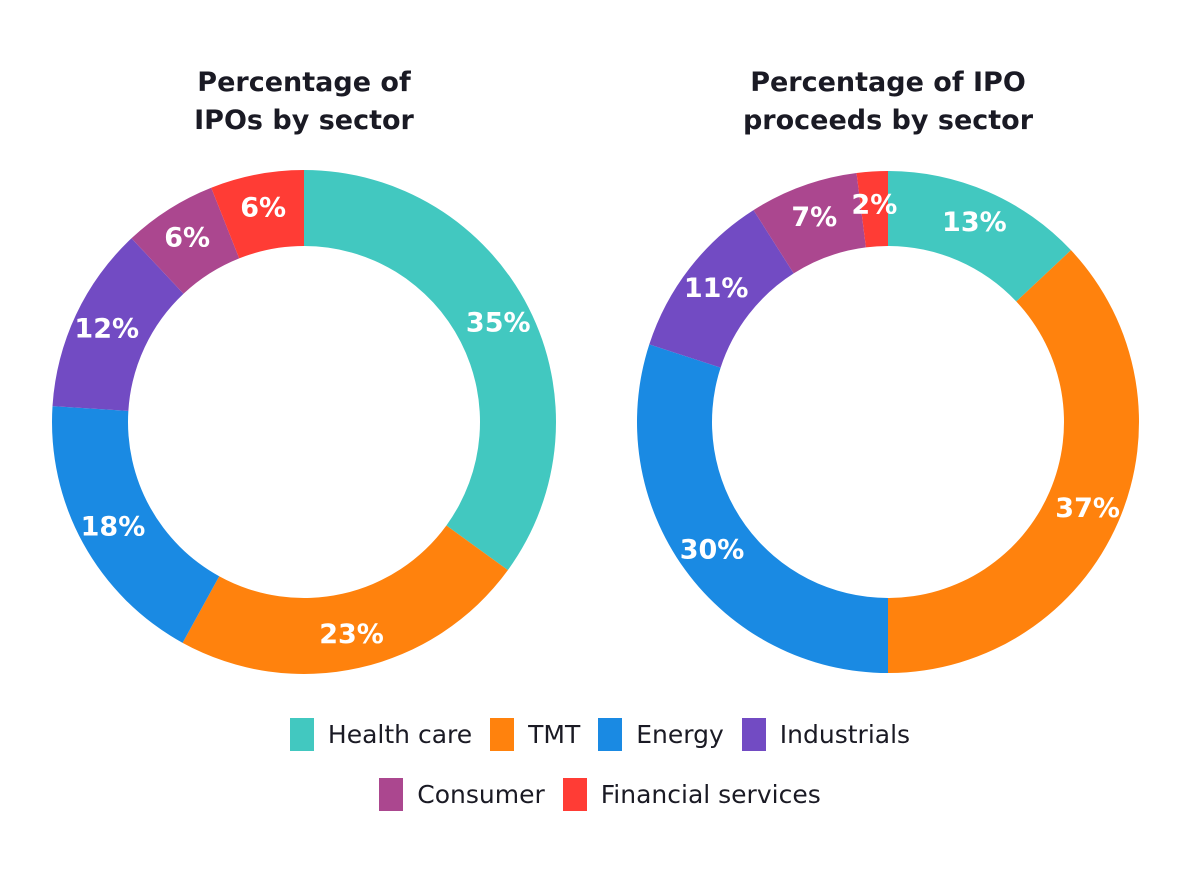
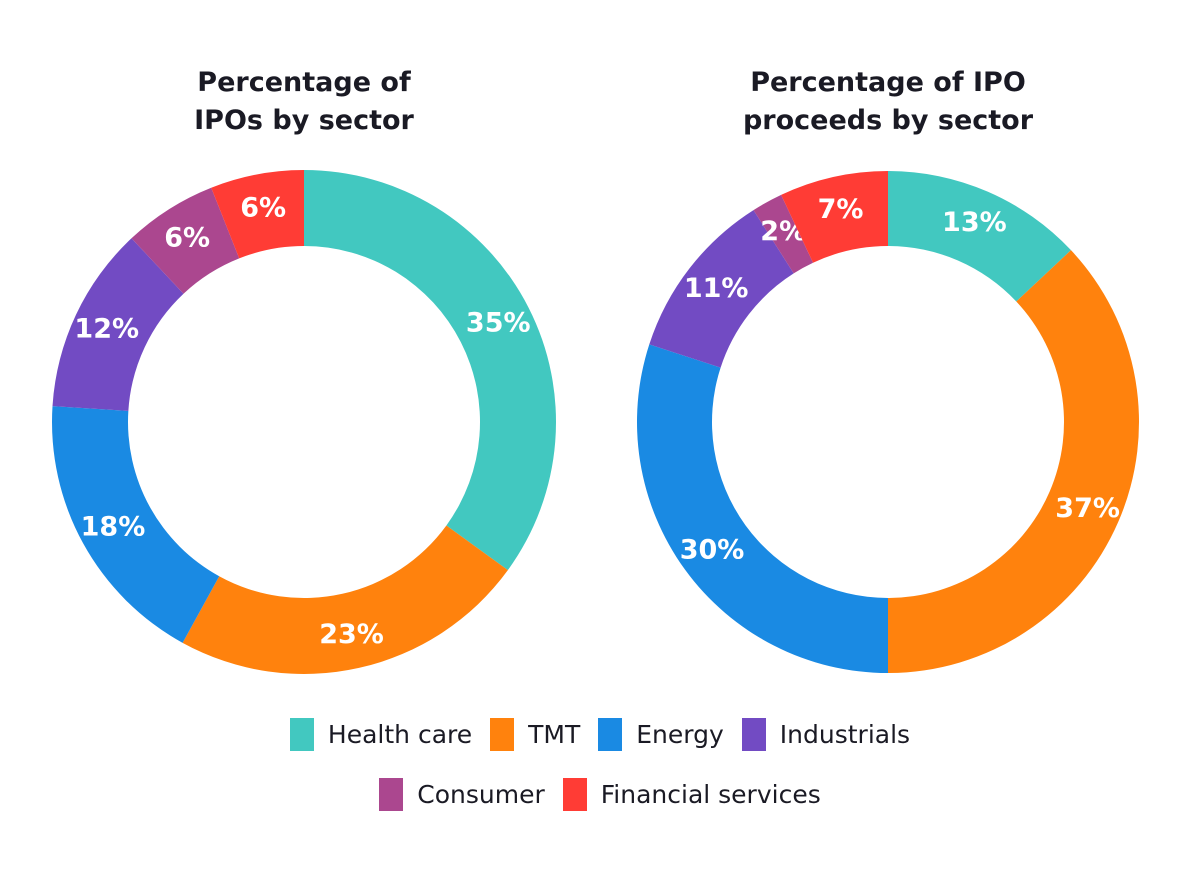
Percentage of IPO proceeds by sector/Consumer: 7% -> 2%
Percentage of IPO proceeds by sector/Financial services: 2% -> 7%
